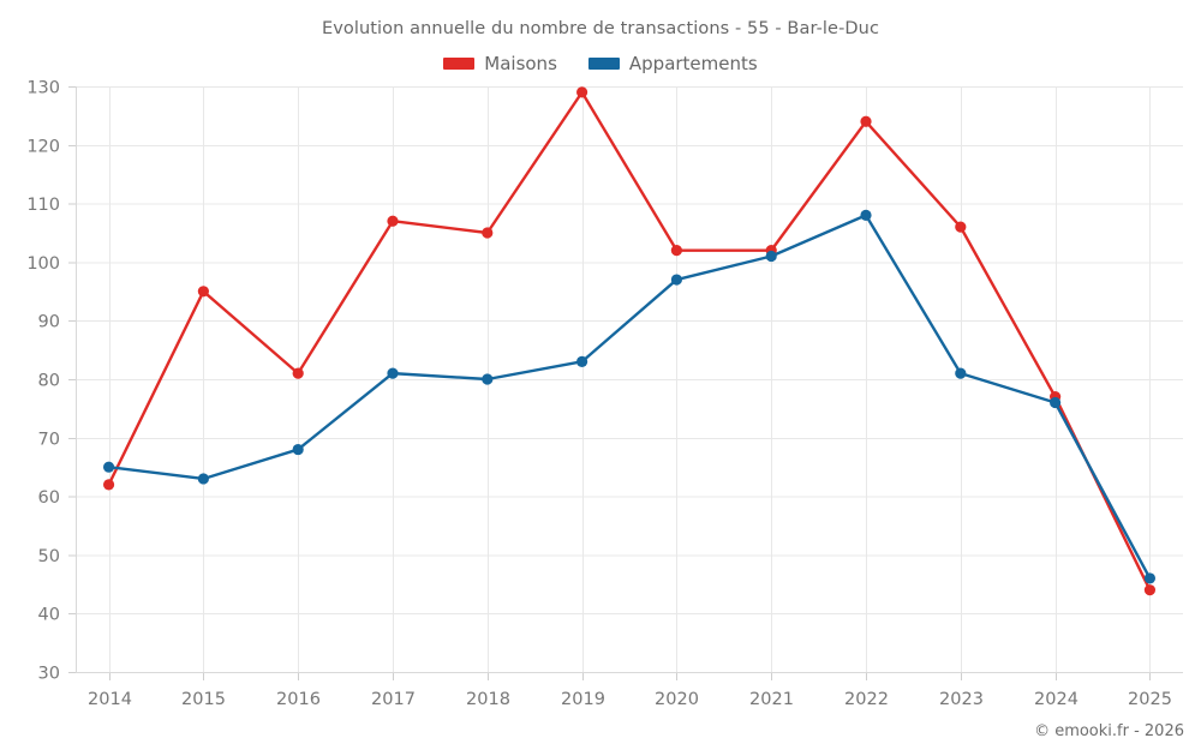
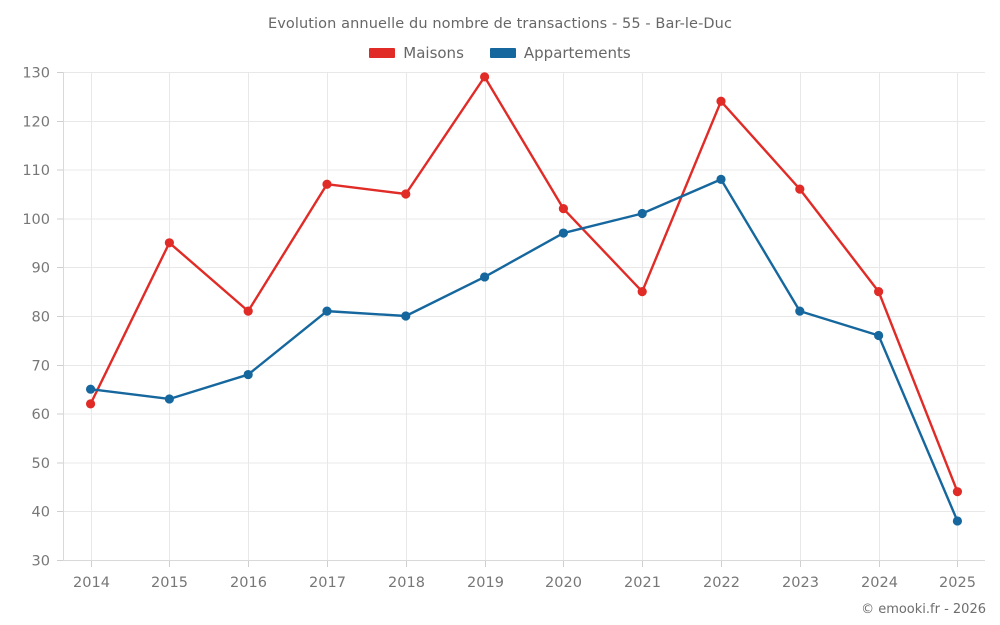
Appartements/2019: 83 -> 88
Maisons/2021: 102 -> 85
Maisons/2024: 77 -> 85
Appartements/2025: 46 -> 38
